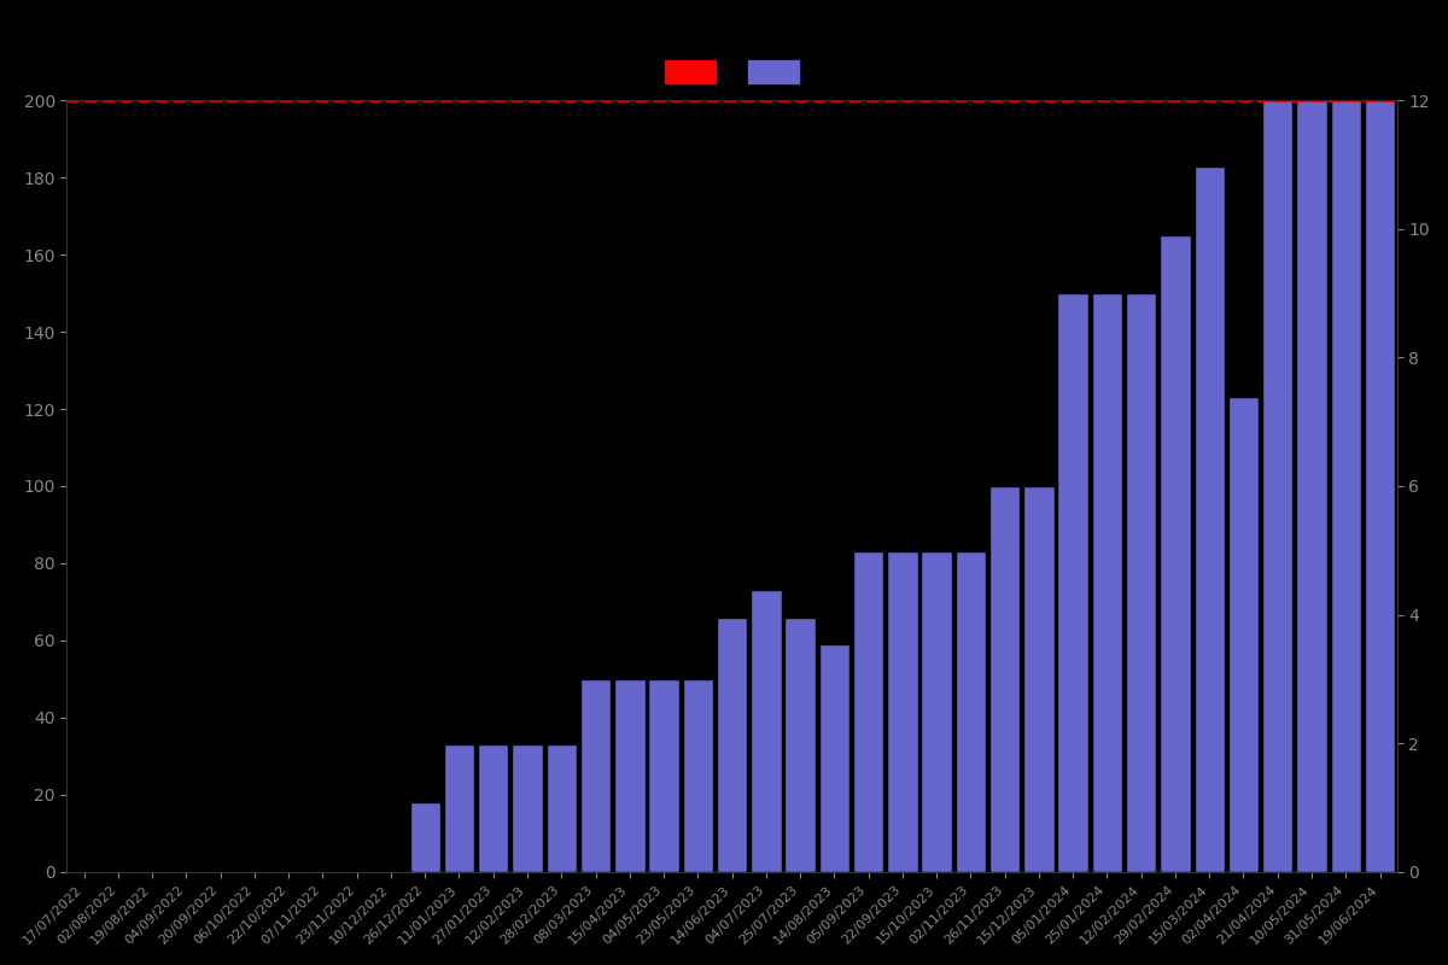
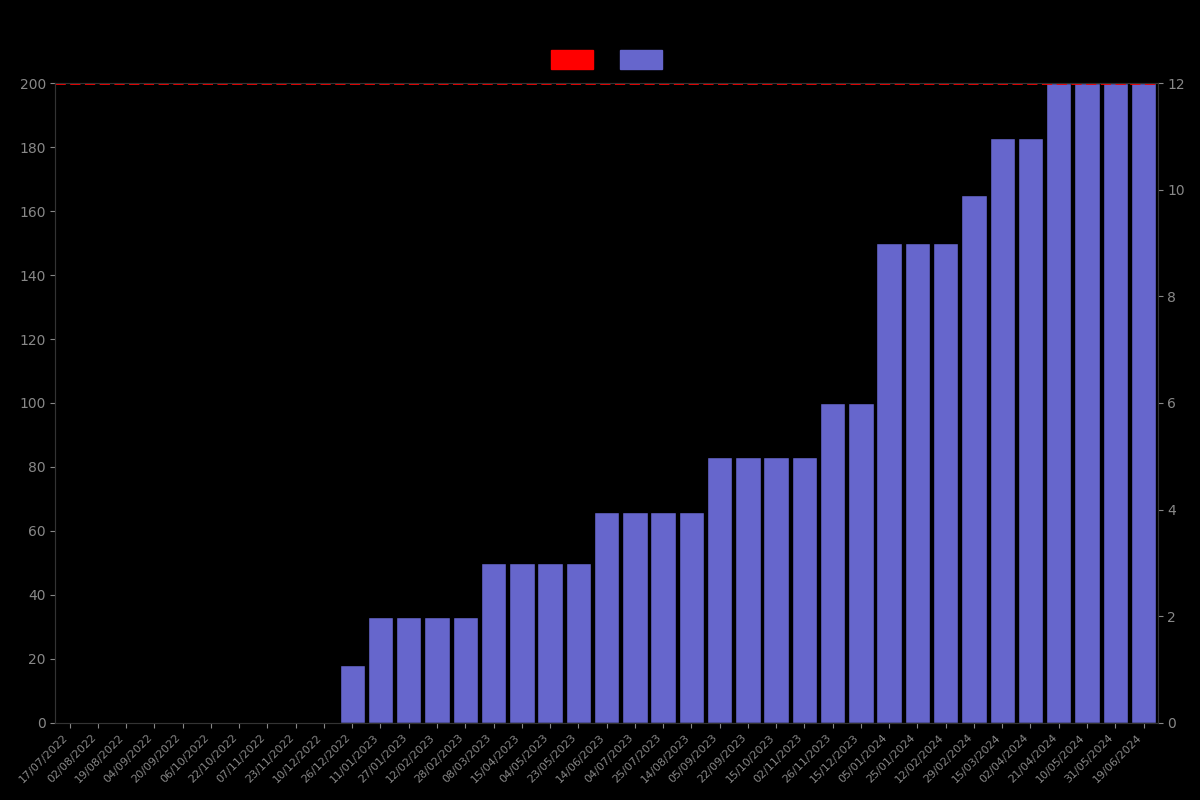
04/07/2023: 73 -> 66
14/08/2023: 59 -> 66
02/04/2024: 123 -> 183
